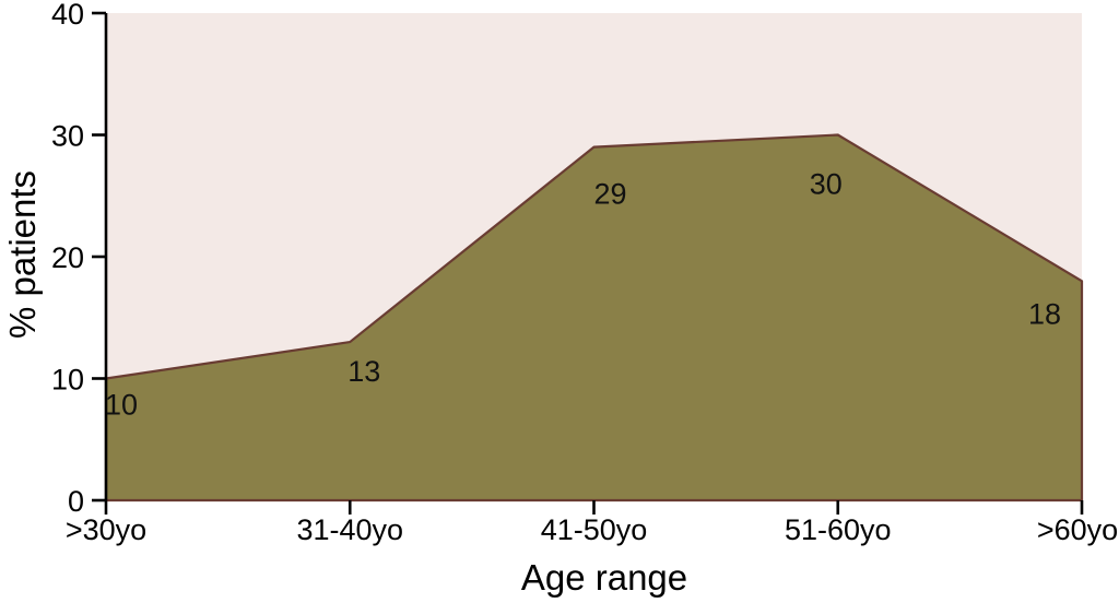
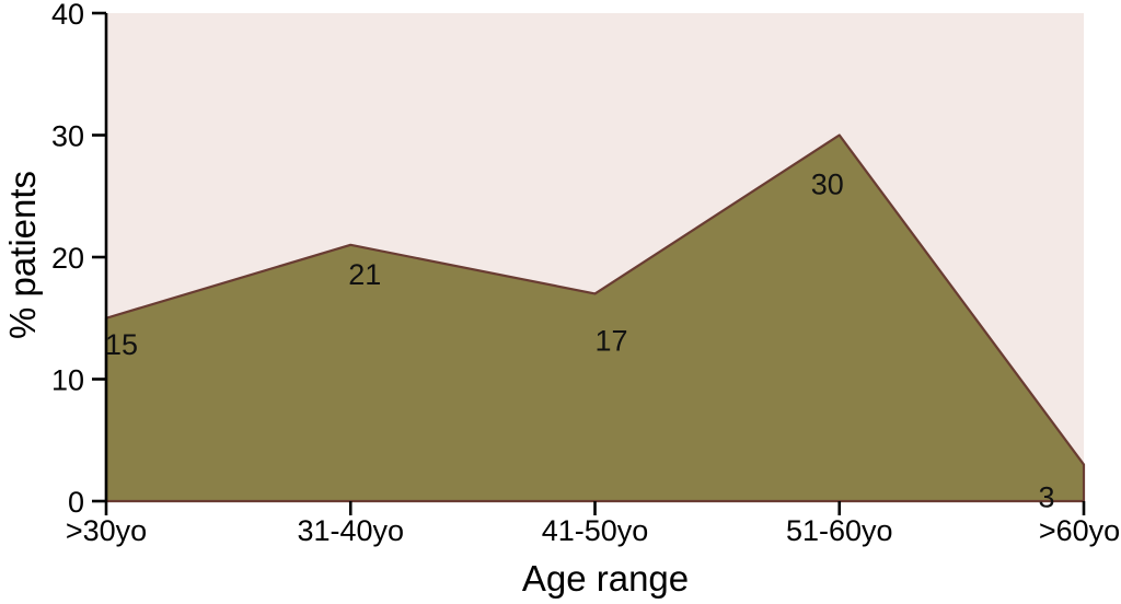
>30yo: 10 -> 15
31-40yo: 13 -> 21
41-50yo: 29 -> 17
>60yo: 18 -> 3
